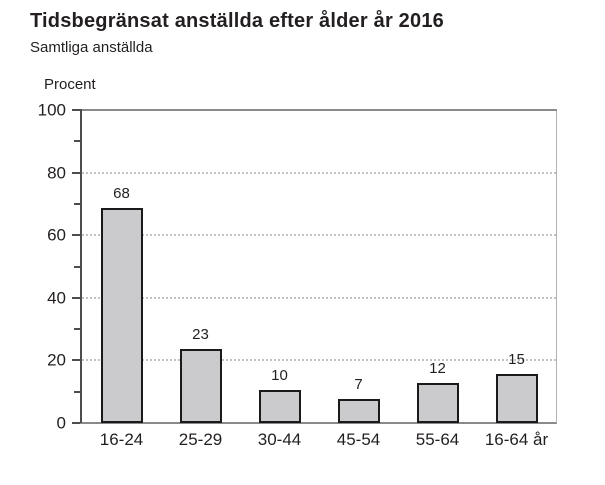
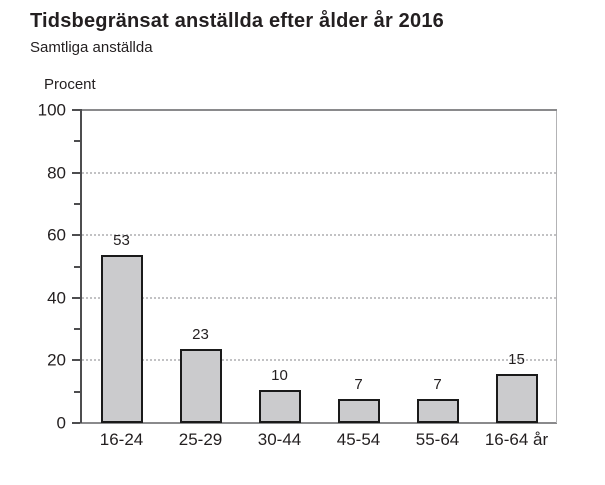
16-24: 68 -> 53
55-64: 12 -> 7
